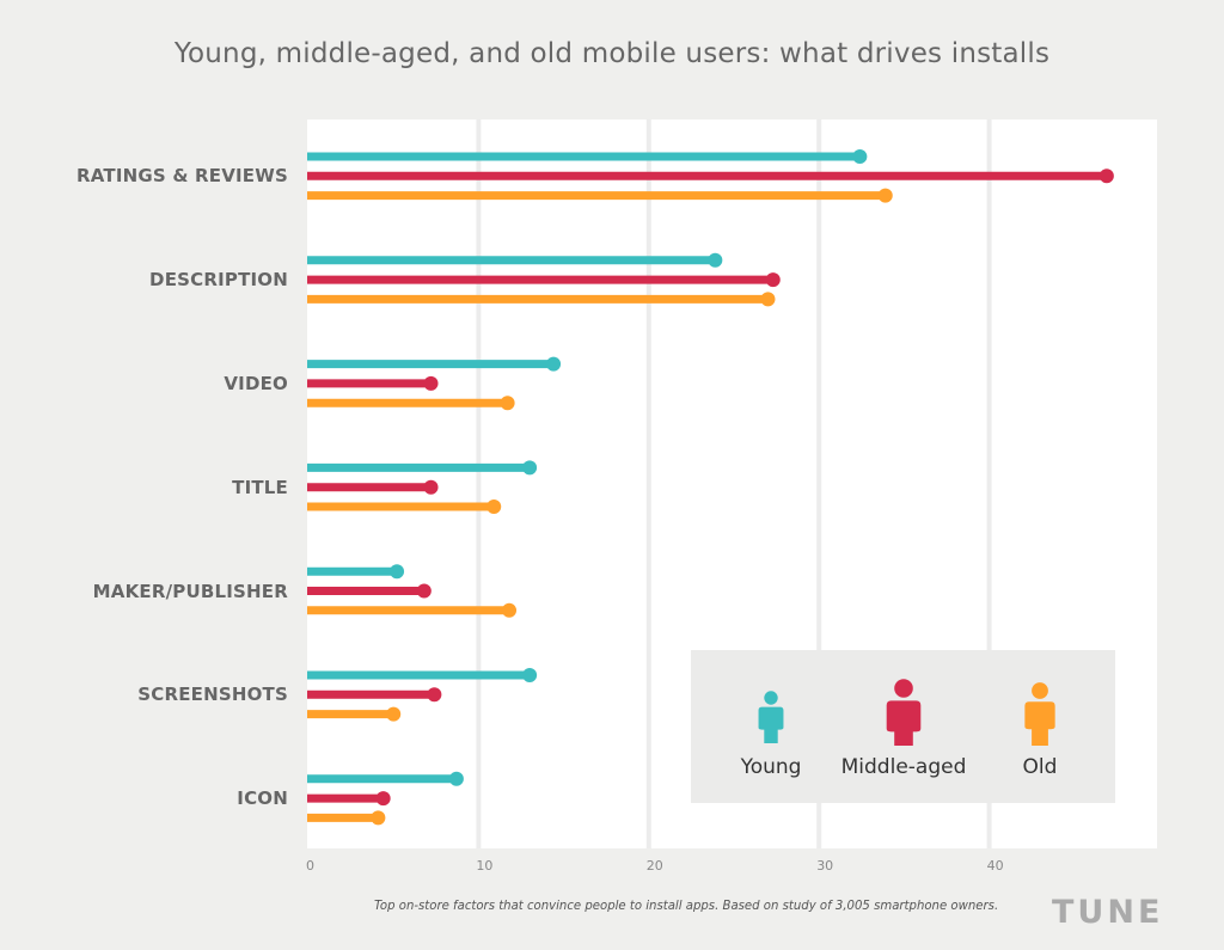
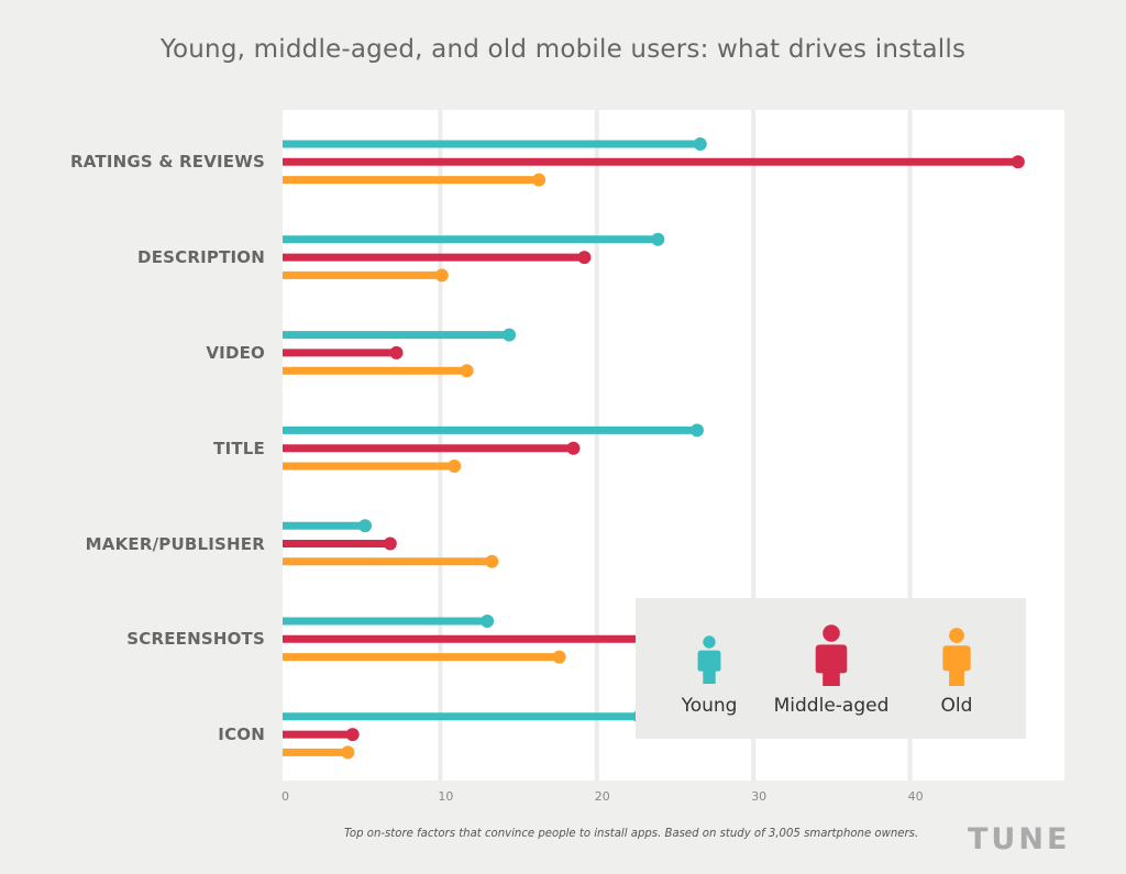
Young/RATINGS & REVIEWS: 32.4 -> 26.6
Old/RATINGS & REVIEWS: 33.9 -> 16.3
Middle-aged/DESCRIPTION: 27.3 -> 19.2
Old/DESCRIPTION: 27.0 -> 10.1
Young/TITLE: 13.0 -> 26.4
Middle-aged/TITLE: 7.2 -> 18.5
Old/MAKER/PUBLISHER: 11.8 -> 13.3
Middle-aged/SCREENSHOTS: 7.4 -> 25.5
Old/SCREENSHOTS: 5.0 -> 17.6
Young/ICON: 8.7 -> 22.7
